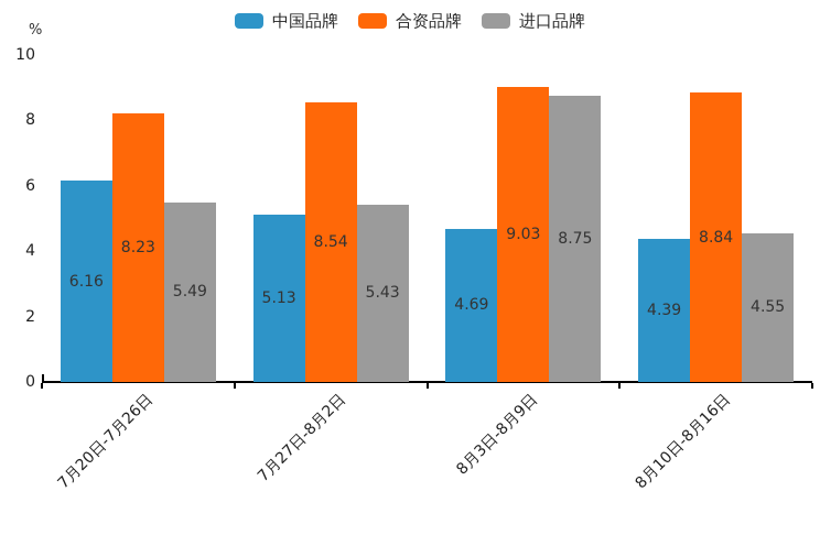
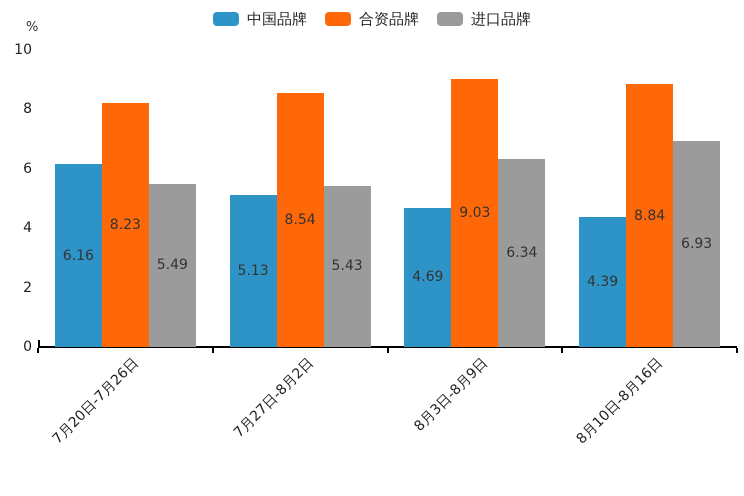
进口品牌/8月3日-8月9日: 8.75 -> 6.34
进口品牌/8月10日-8月16日: 4.55 -> 6.93
